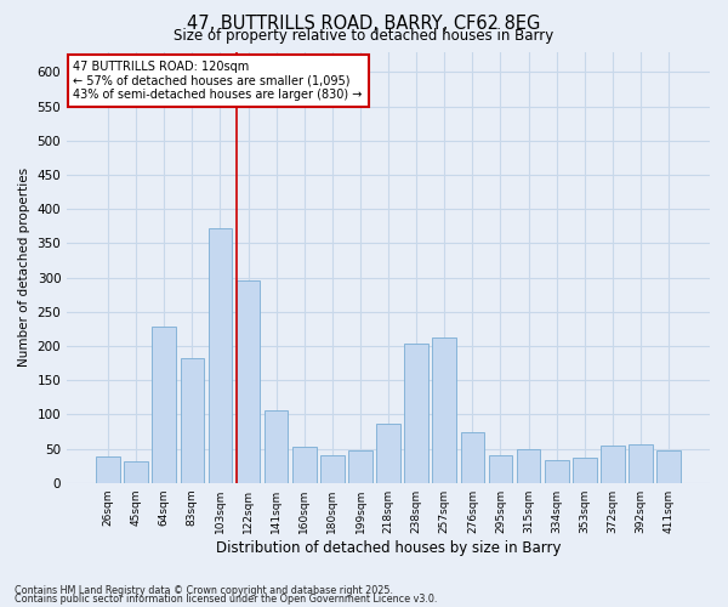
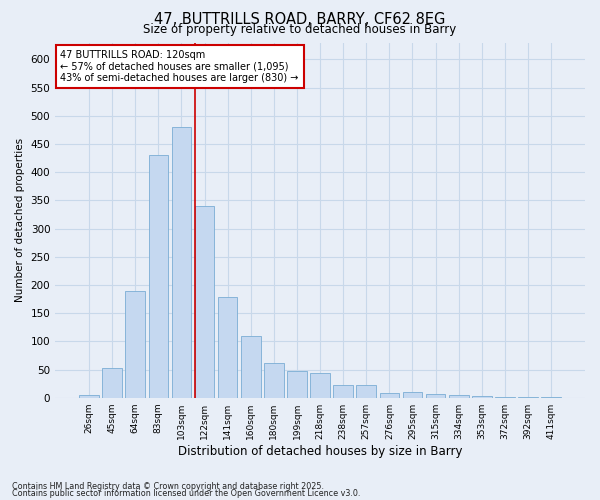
26sqm: 38 -> 5
45sqm: 32 -> 52
64sqm: 228 -> 190
83sqm: 182 -> 430
103sqm: 372 -> 480
122sqm: 296 -> 340
141sqm: 106 -> 178
160sqm: 52 -> 110
180sqm: 40 -> 62
218sqm: 86 -> 44
238sqm: 204 -> 22
257sqm: 212 -> 22
276sqm: 74 -> 9
295sqm: 40 -> 11
315sqm: 50 -> 6
334sqm: 34 -> 4
353sqm: 36 -> 3
372sqm: 54 -> 1
392sqm: 56 -> 2
411sqm: 48 -> 1
